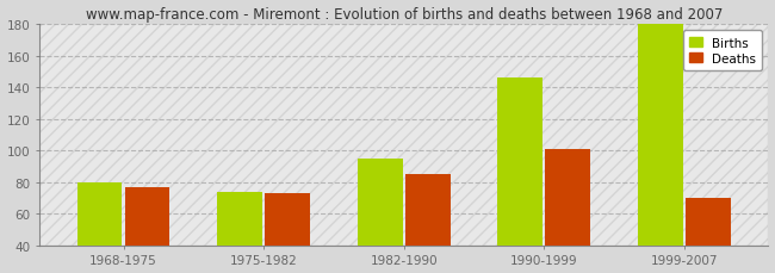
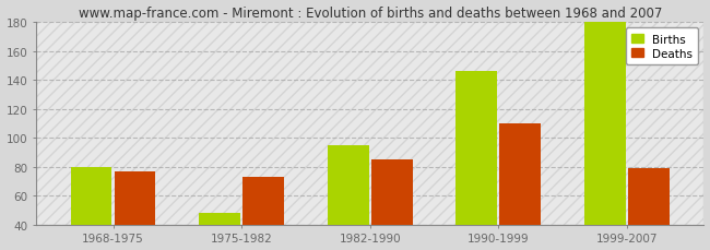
Births/1975-1982: 74 -> 48
Deaths/1990-1999: 101 -> 110
Deaths/1999-2007: 70 -> 79
